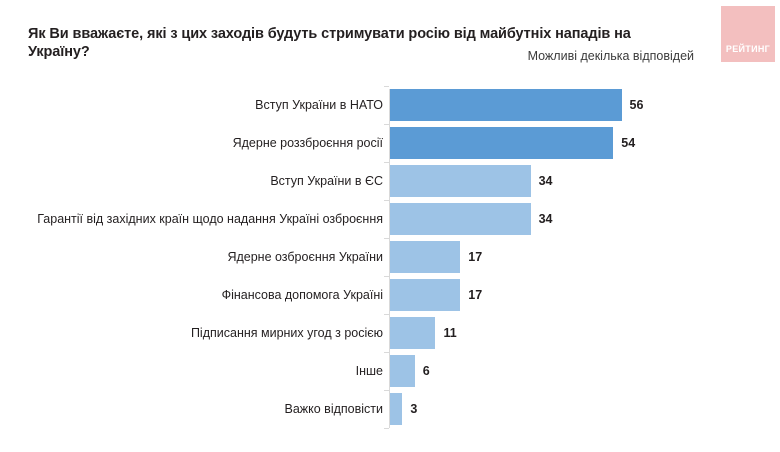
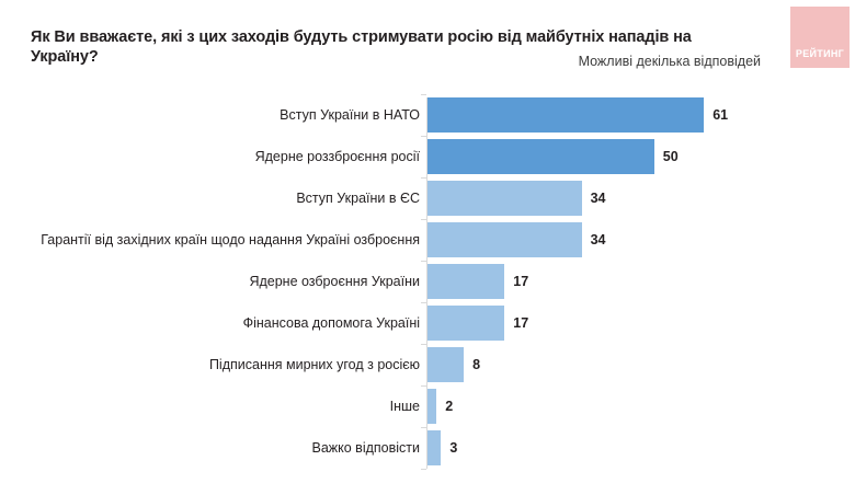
Вступ України в НАТО: 56 -> 61
Ядерне роззброєння росії: 54 -> 50
Підписання мирних угод з росією: 11 -> 8
Інше: 6 -> 2
